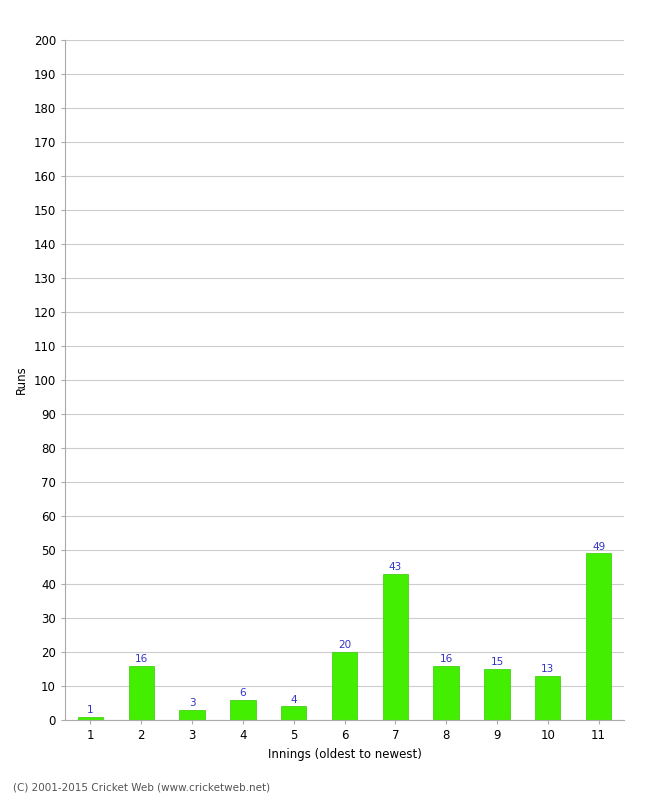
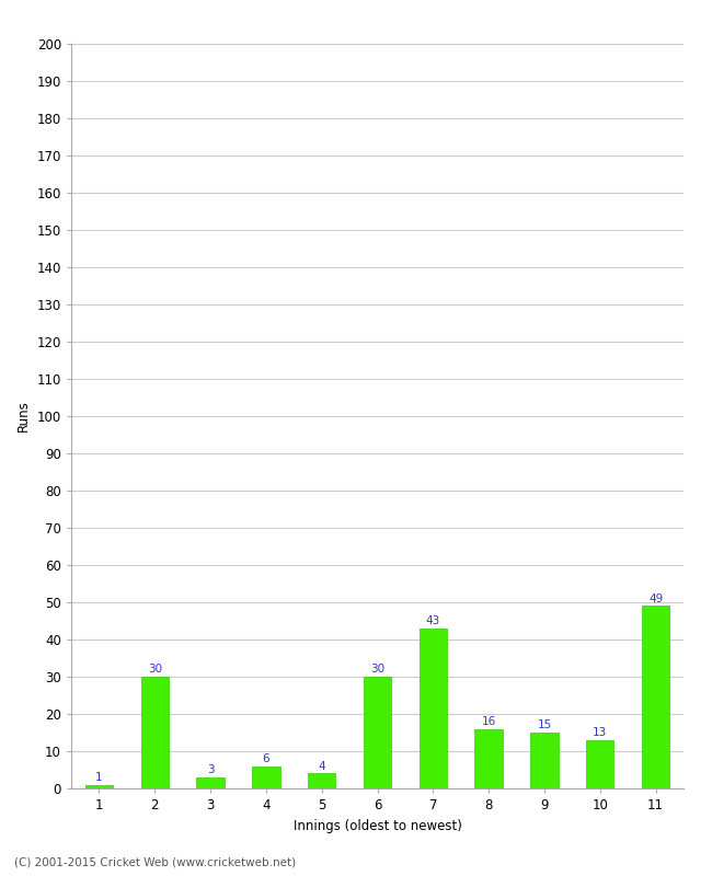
2: 16 -> 30
6: 20 -> 30
